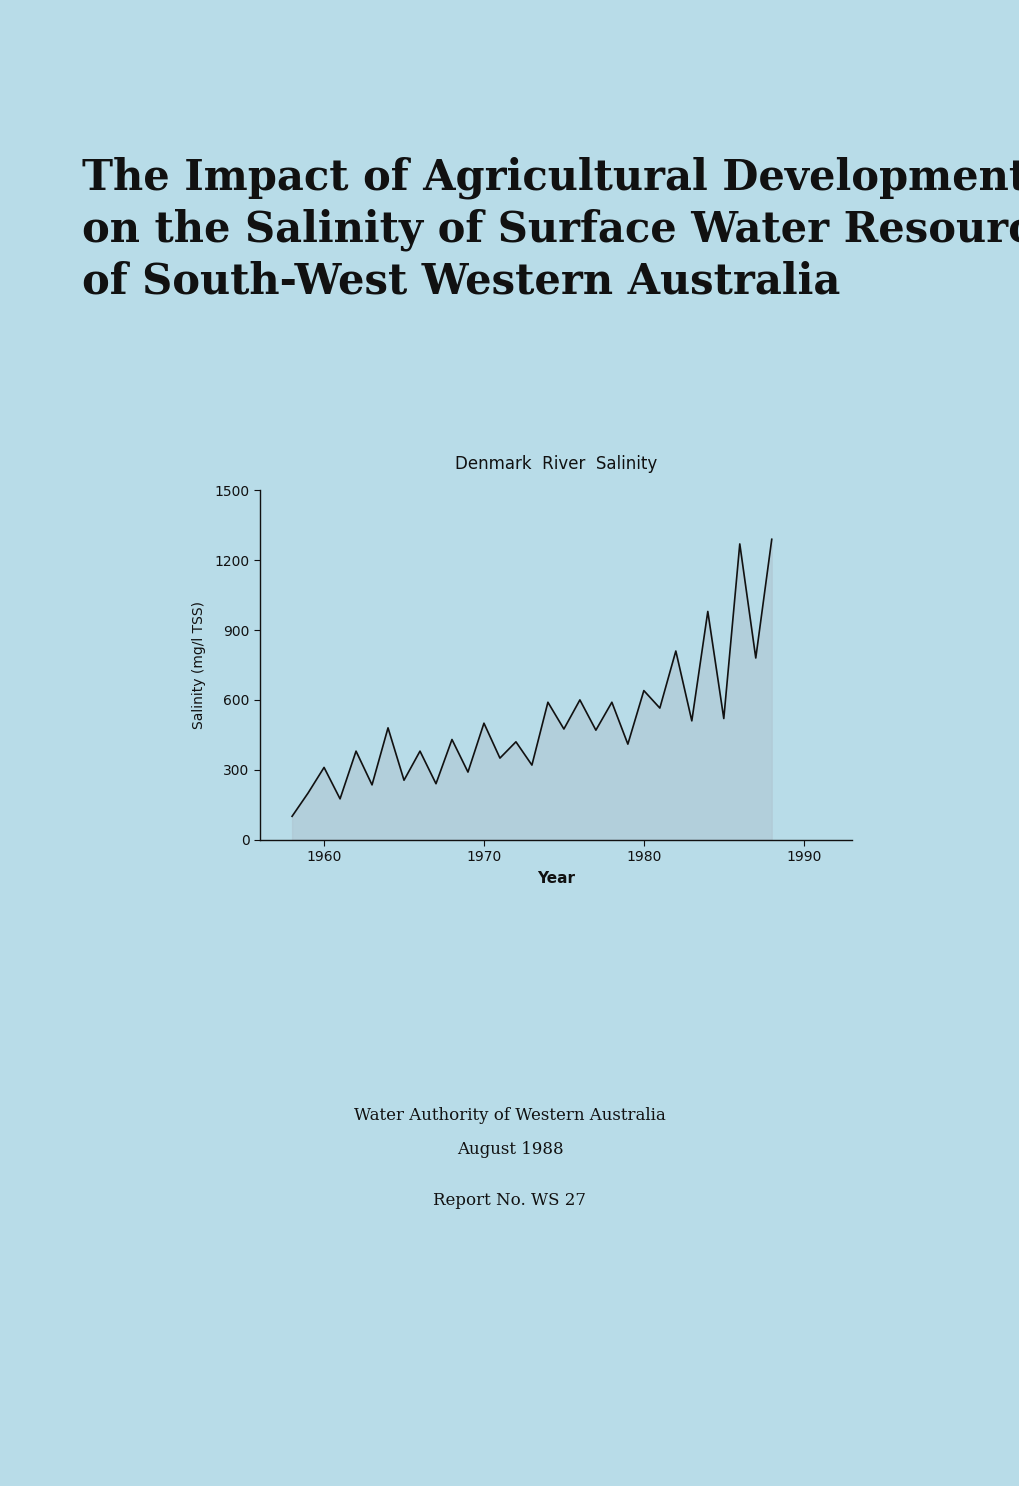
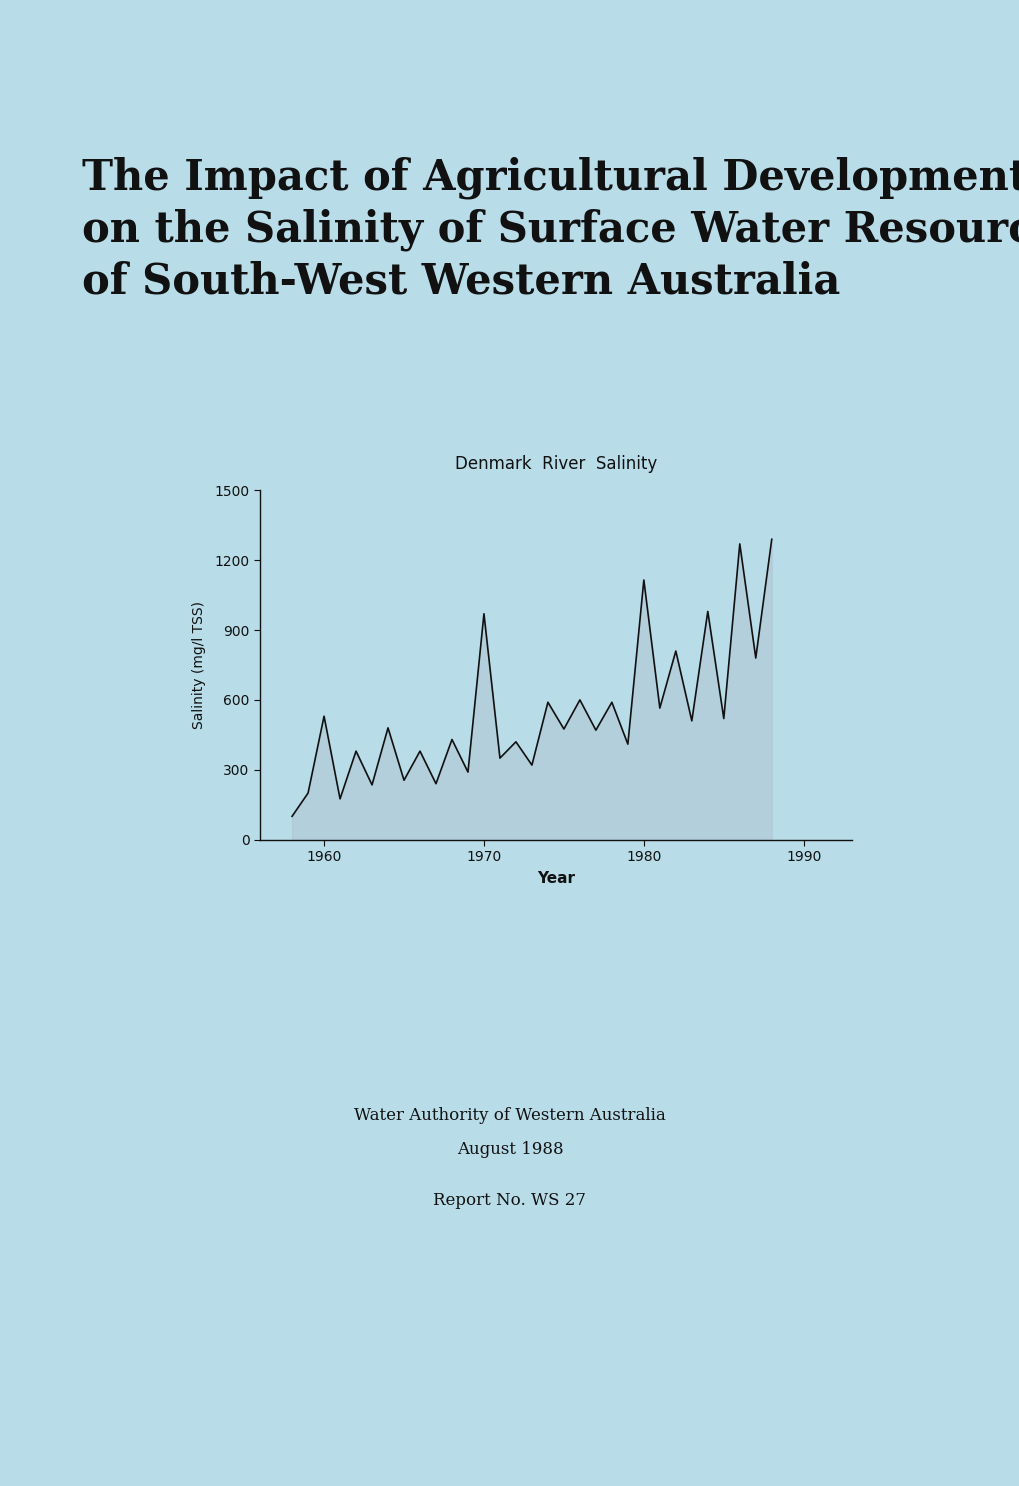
1960: 310 -> 530
1970: 500 -> 970
1980: 640 -> 1115
